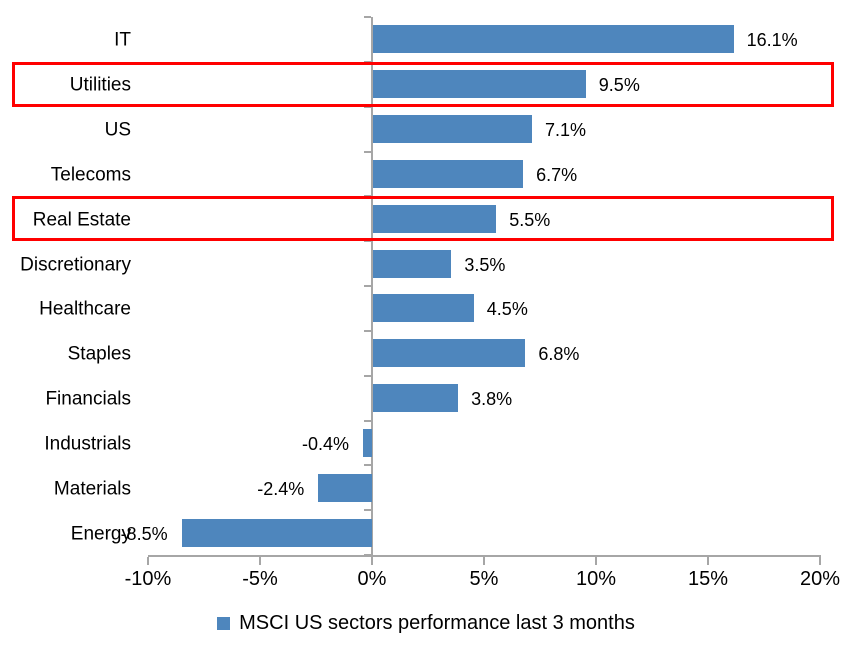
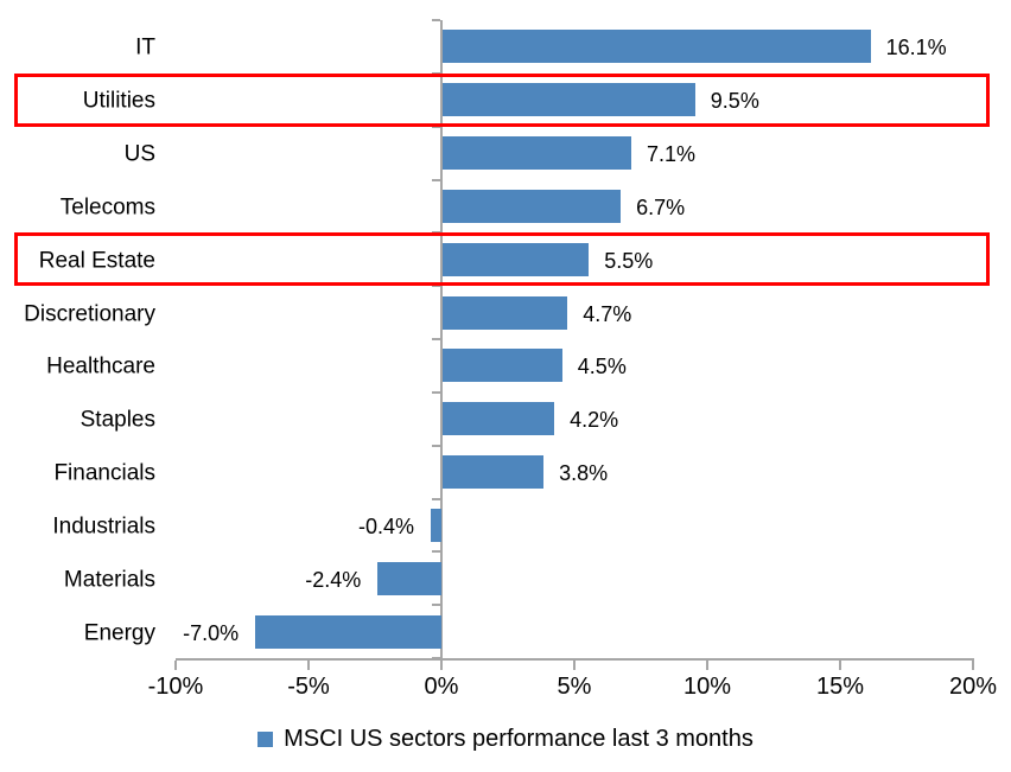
Discretionary: 3.5% -> 4.7%
Staples: 6.8% -> 4.2%
Energy: -8.5% -> -7.0%
